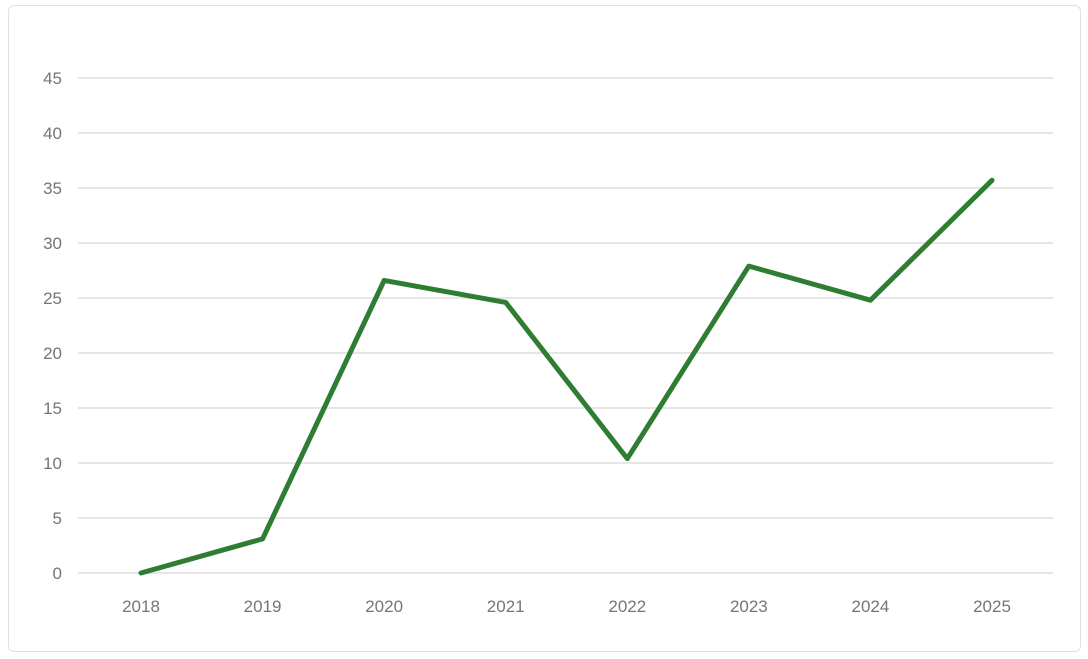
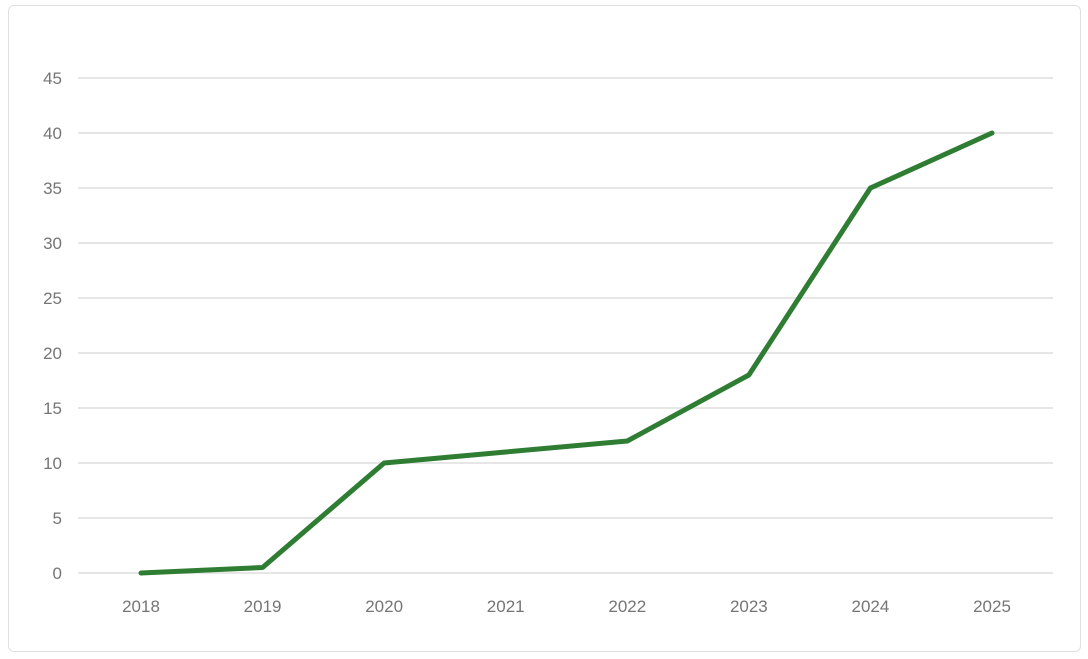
2019: 3.1 -> 0.5
2020: 26.6 -> 10.0
2021: 24.6 -> 11.0
2022: 10.4 -> 12.0
2023: 27.9 -> 18.0
2024: 24.8 -> 35.0
2025: 35.7 -> 40.0
